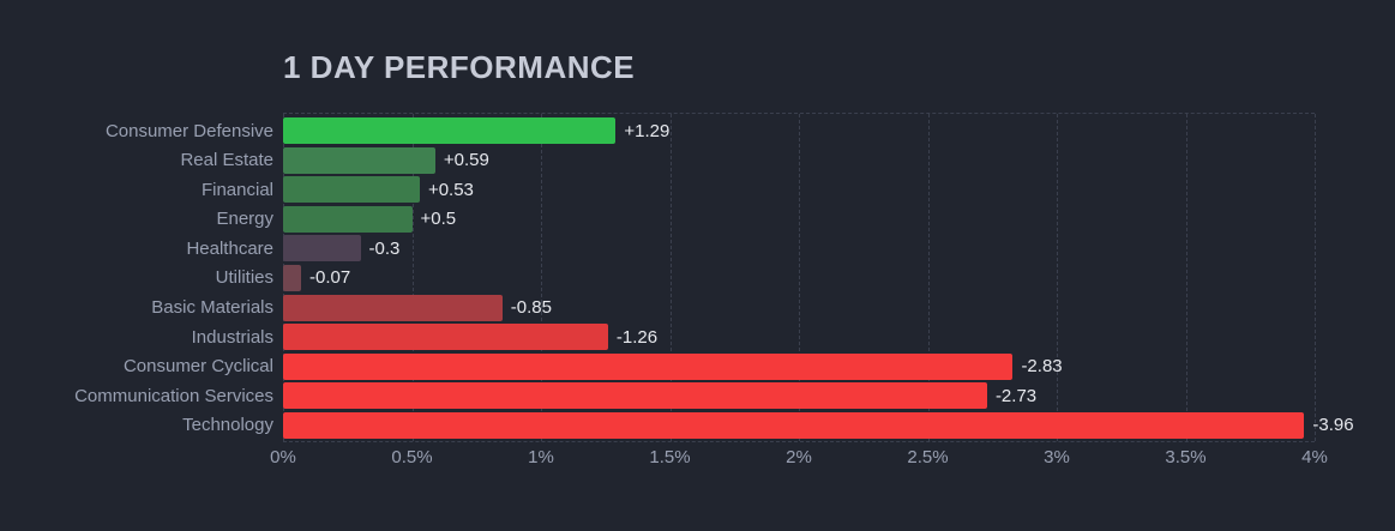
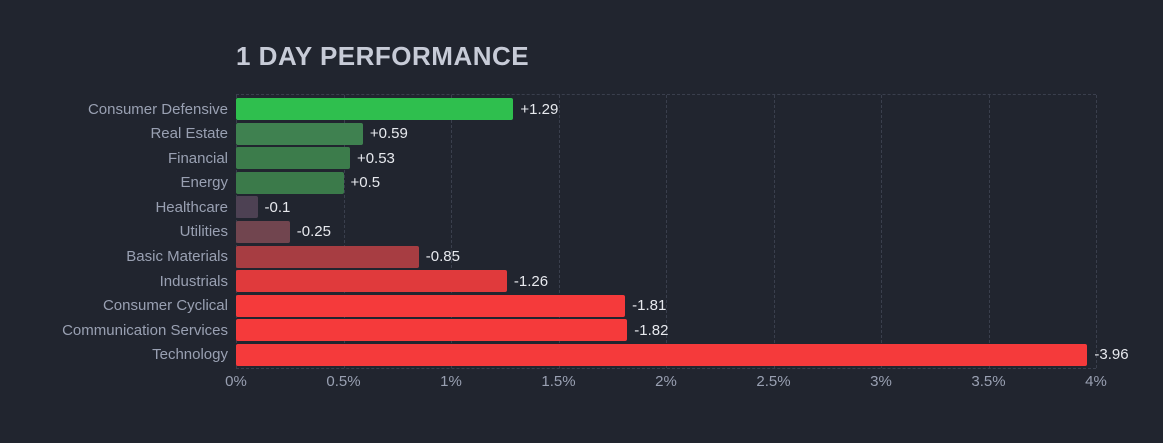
Healthcare: -0.3 -> -0.1
Utilities: -0.07 -> -0.25
Consumer Cyclical: -2.83 -> -1.81
Communication Services: -2.73 -> -1.82
